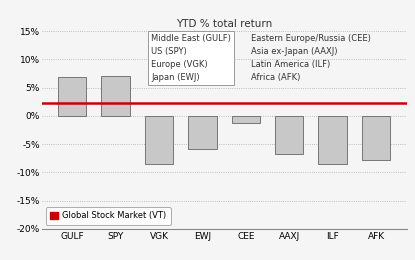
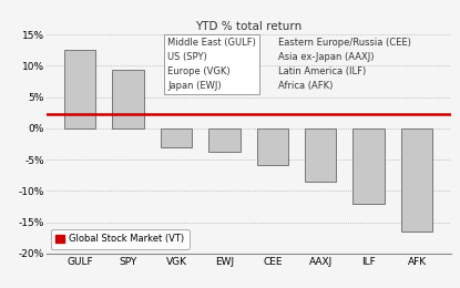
GULF: 6.8% -> 12.5%
SPY: 7.0% -> 9.3%
VGK: -8.6% -> -3.0%
EWJ: -5.8% -> -3.8%
CEE: -1.2% -> -5.8%
AAXJ: -6.8% -> -8.5%
ILF: -8.6% -> -12.0%
AFK: -7.8% -> -16.5%
